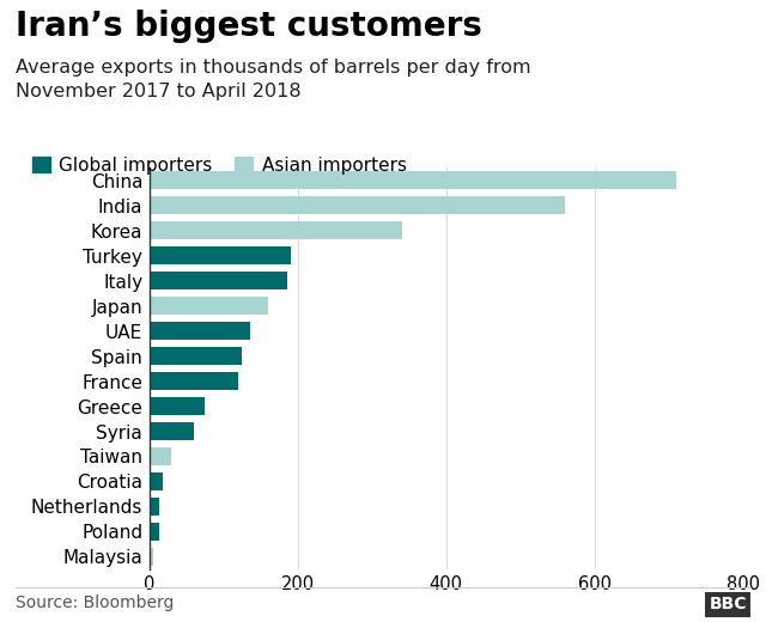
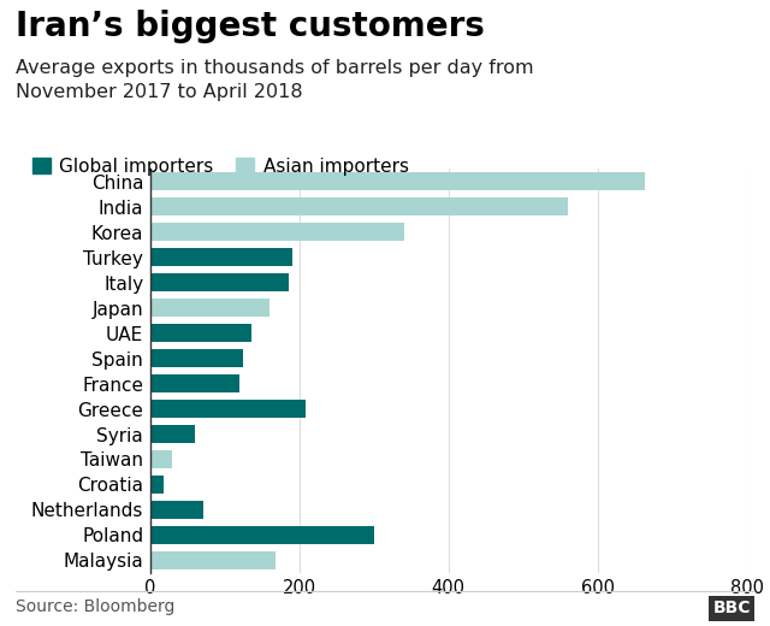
China: 710 -> 664
Greece: 75 -> 208
Netherlands: 14 -> 72
Poland: 13 -> 300
Malaysia: 5 -> 168
